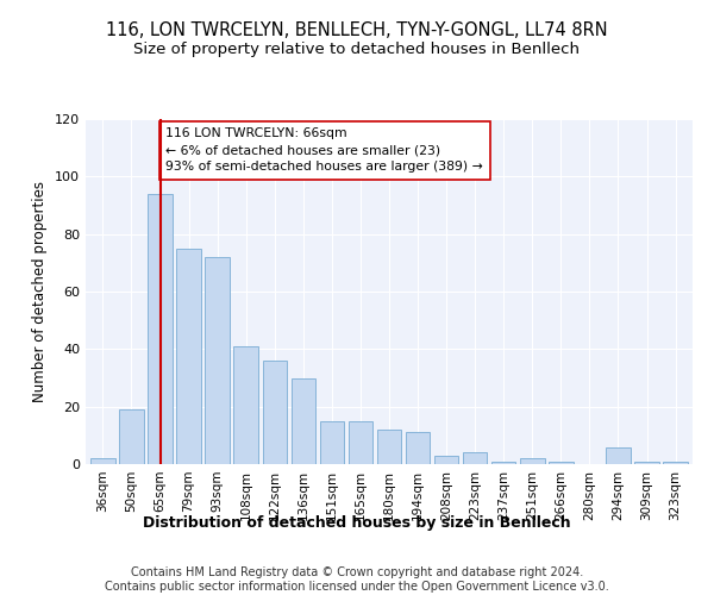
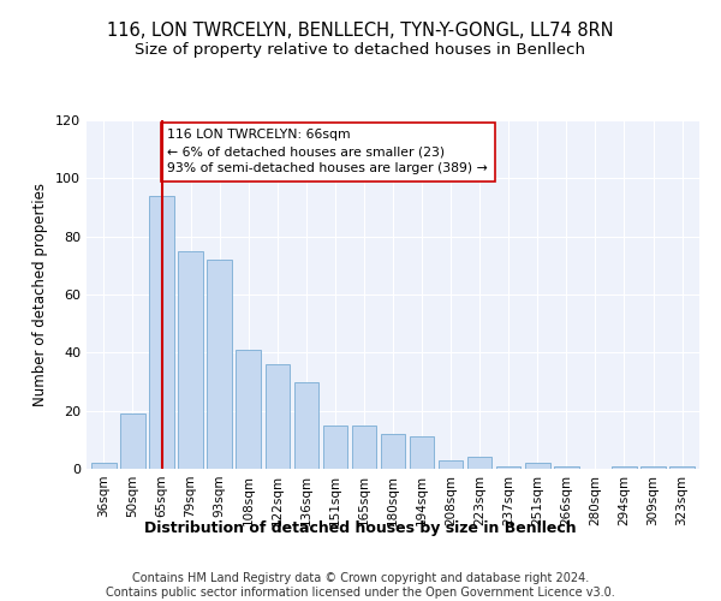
294sqm: 6 -> 1
